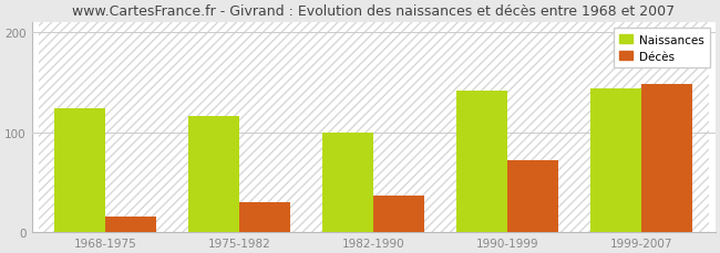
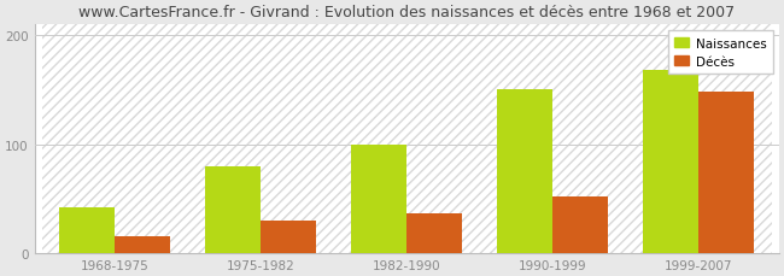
Naissances/1968-1975: 124 -> 42
Naissances/1975-1982: 116 -> 80
Naissances/1990-1999: 142 -> 150
Décès/1990-1999: 72 -> 52
Naissances/1999-2007: 144 -> 168
